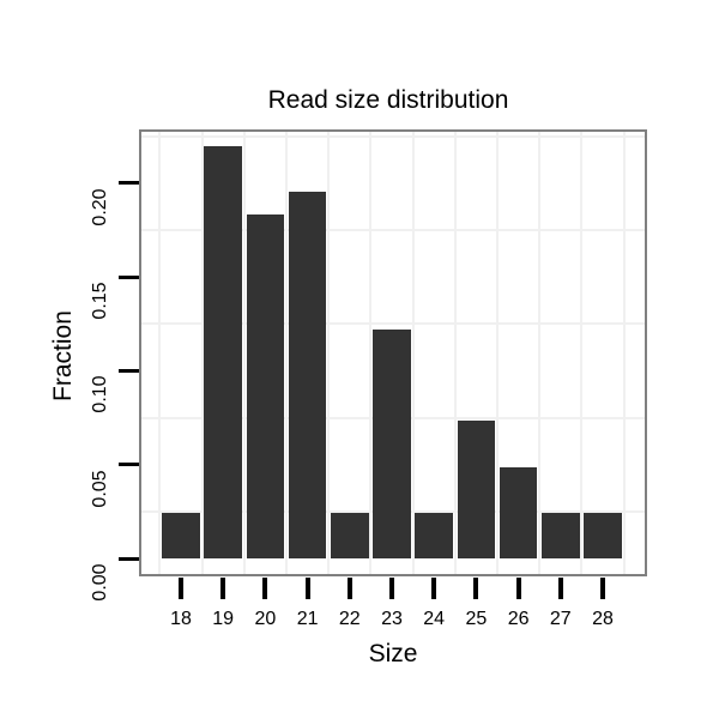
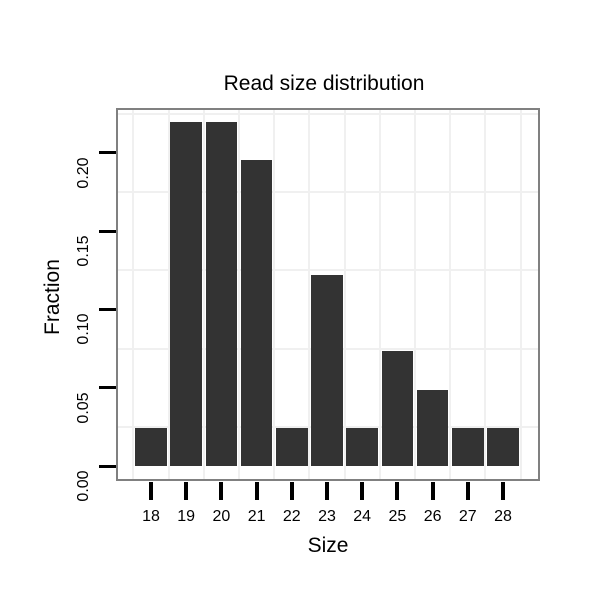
20: 0.183 -> 0.220
